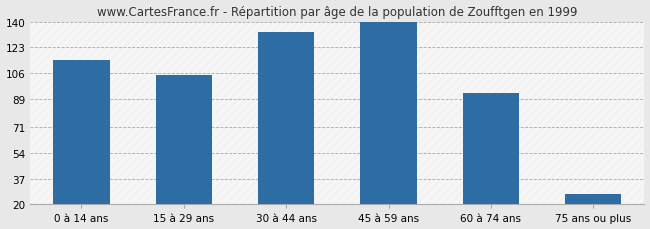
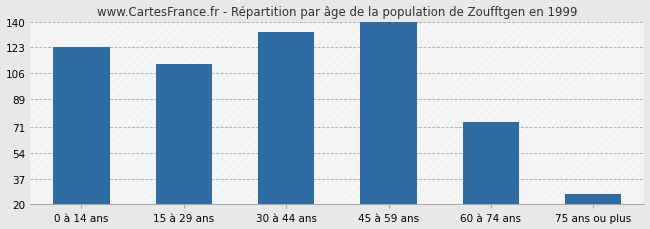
0 à 14 ans: 115 -> 123
15 à 29 ans: 105 -> 112
60 à 74 ans: 93 -> 74
